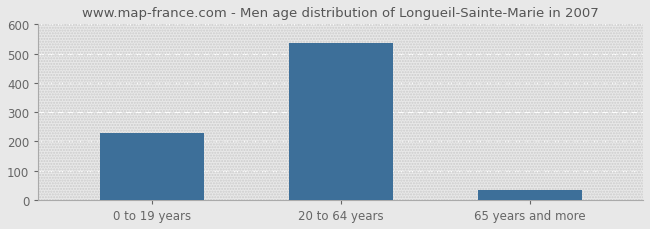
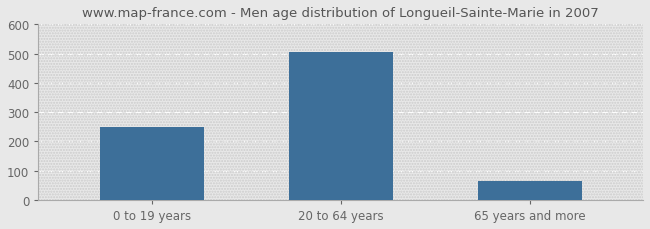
0 to 19 years: 230 -> 250
20 to 64 years: 535 -> 505
65 years and more: 35 -> 65
